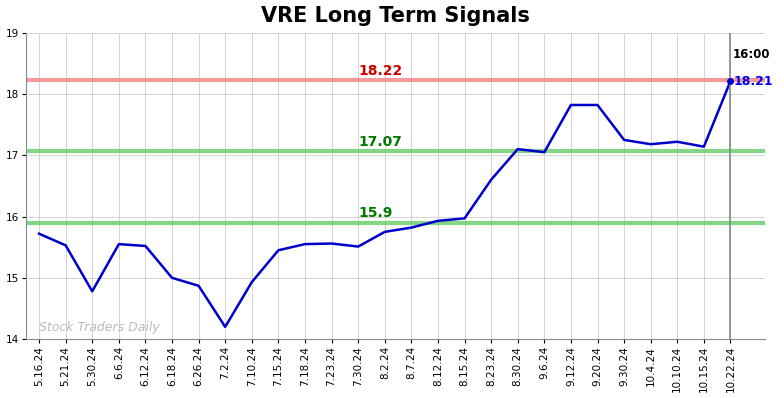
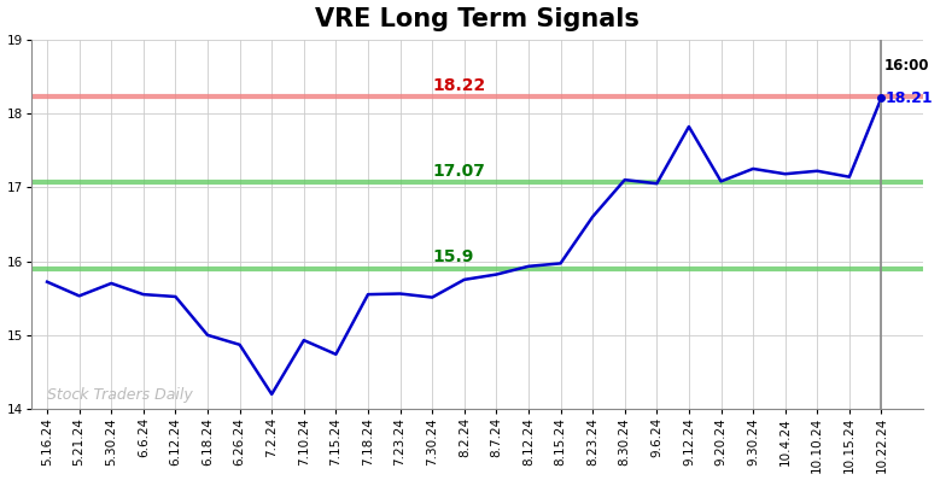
5.30.24: 14.78 -> 15.70
7.15.24: 15.45 -> 14.74
9.20.24: 17.82 -> 17.08
